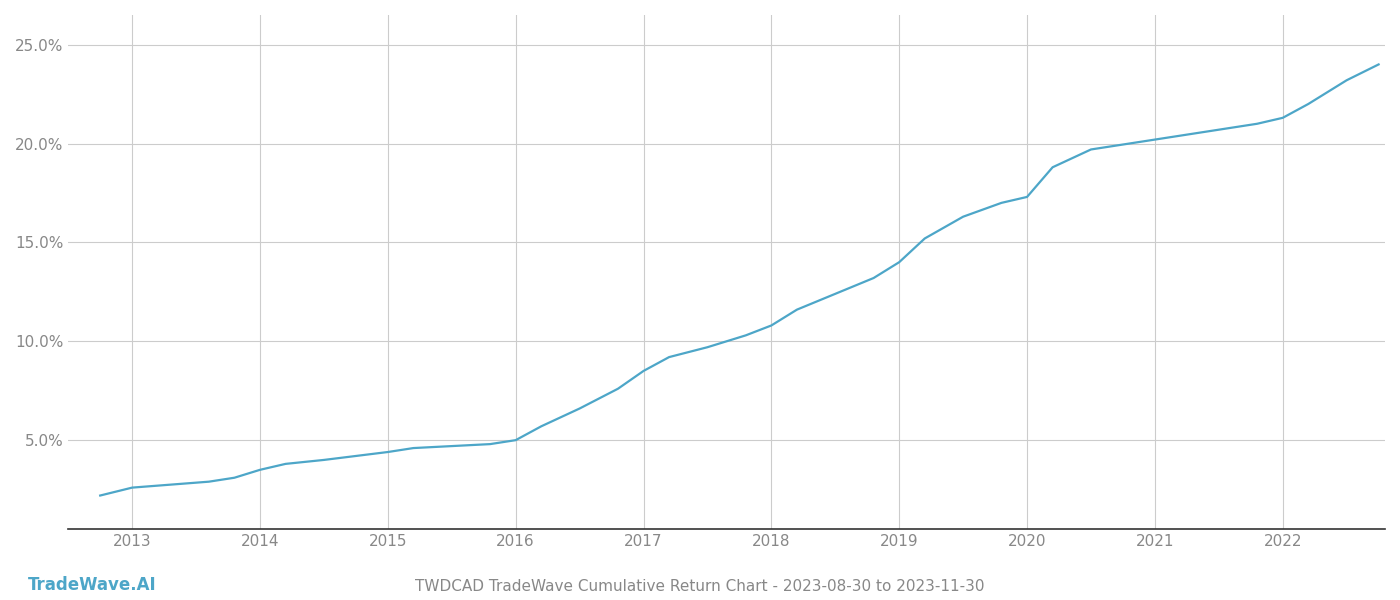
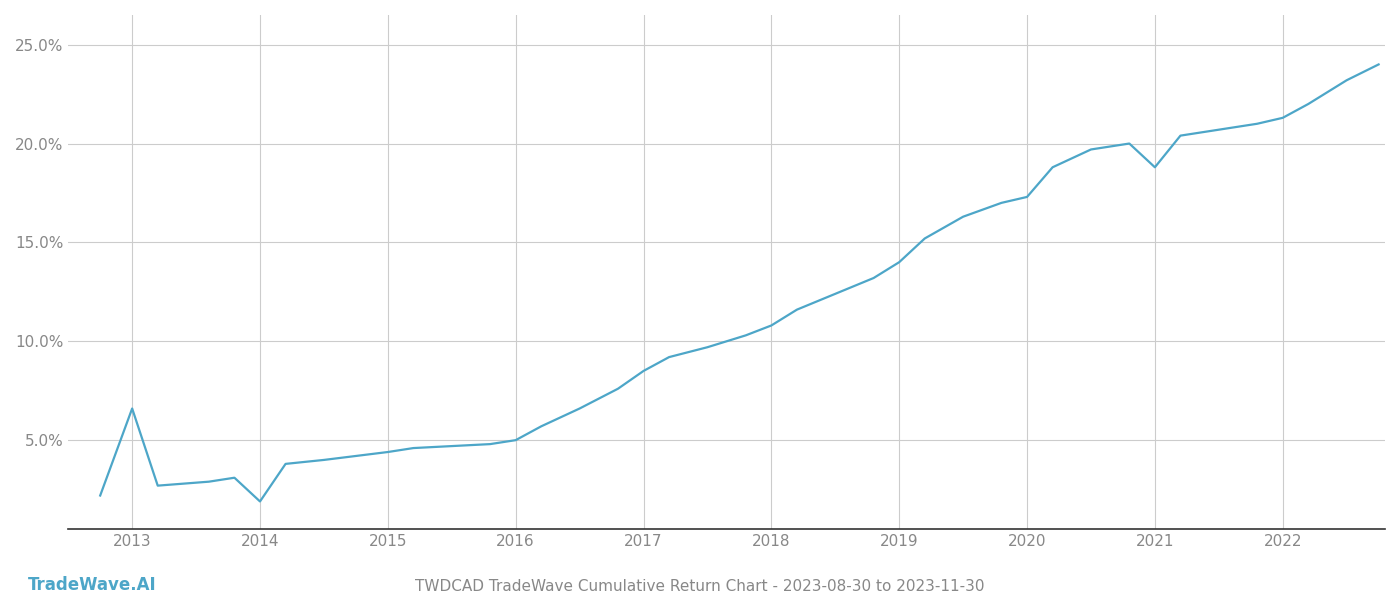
2013: 2.6% -> 6.6%
2014: 3.5% -> 1.9%
2021: 20.2% -> 18.8%
